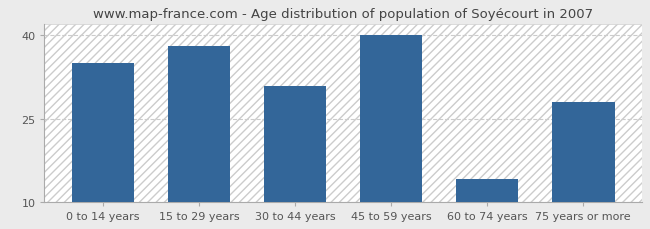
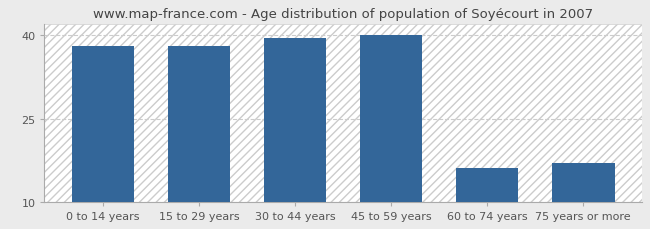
0 to 14 years: 35.0 -> 38.0
30 to 44 years: 30.8 -> 39.5
60 to 74 years: 14.0 -> 16.0
75 years or more: 28.0 -> 17.0
